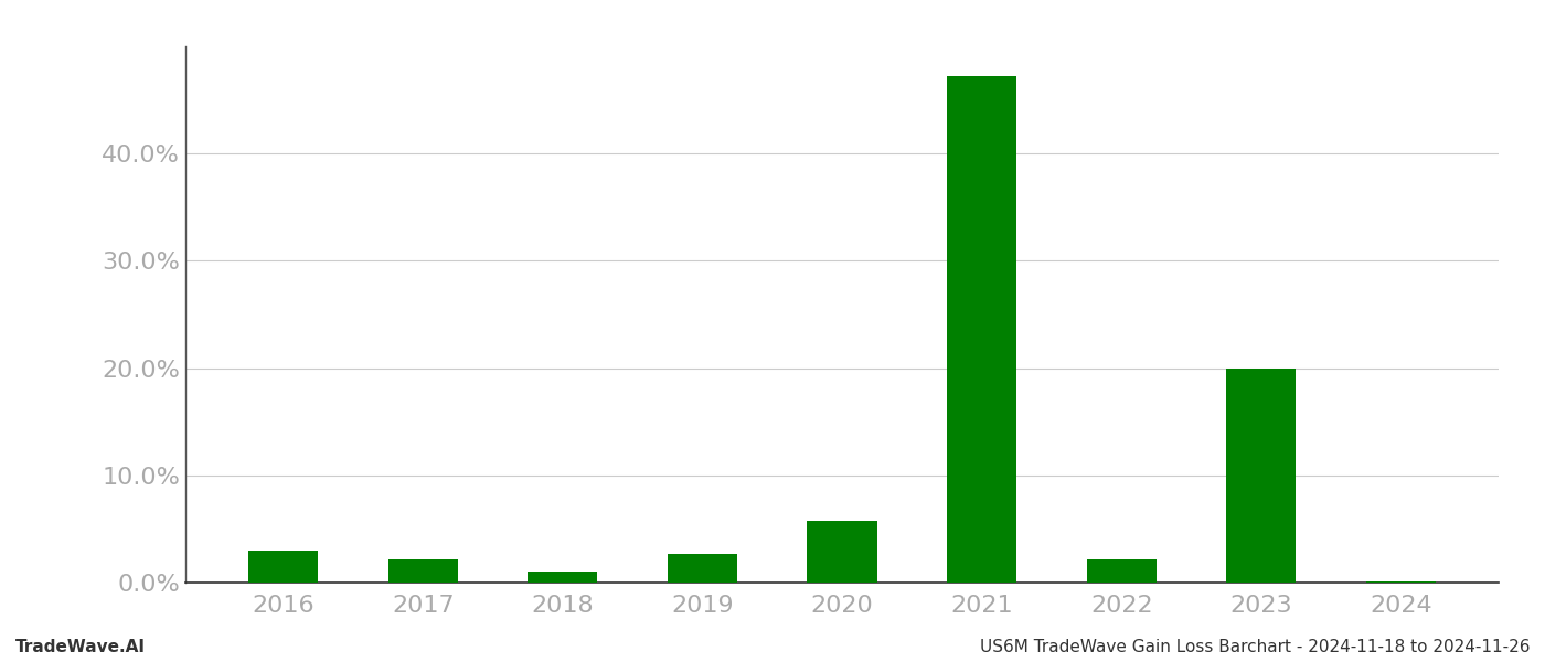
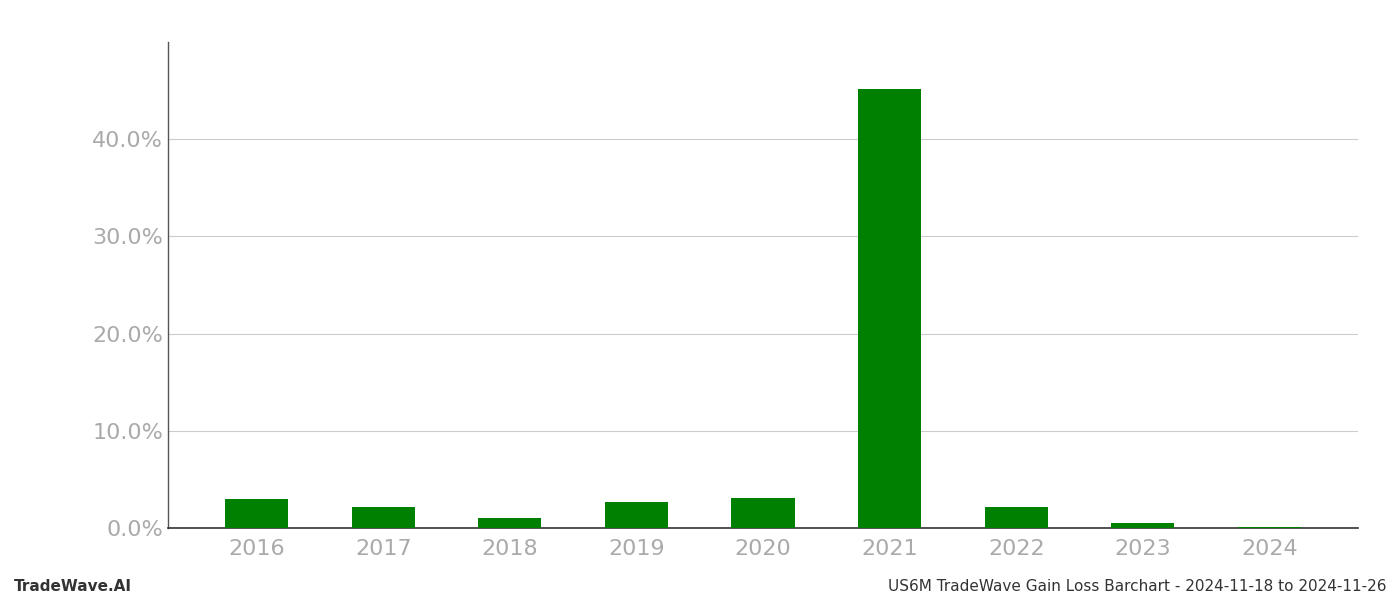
2020: 5.8% -> 3.1%
2021: 47.2% -> 45.2%
2023: 20.0% -> 0.5%
